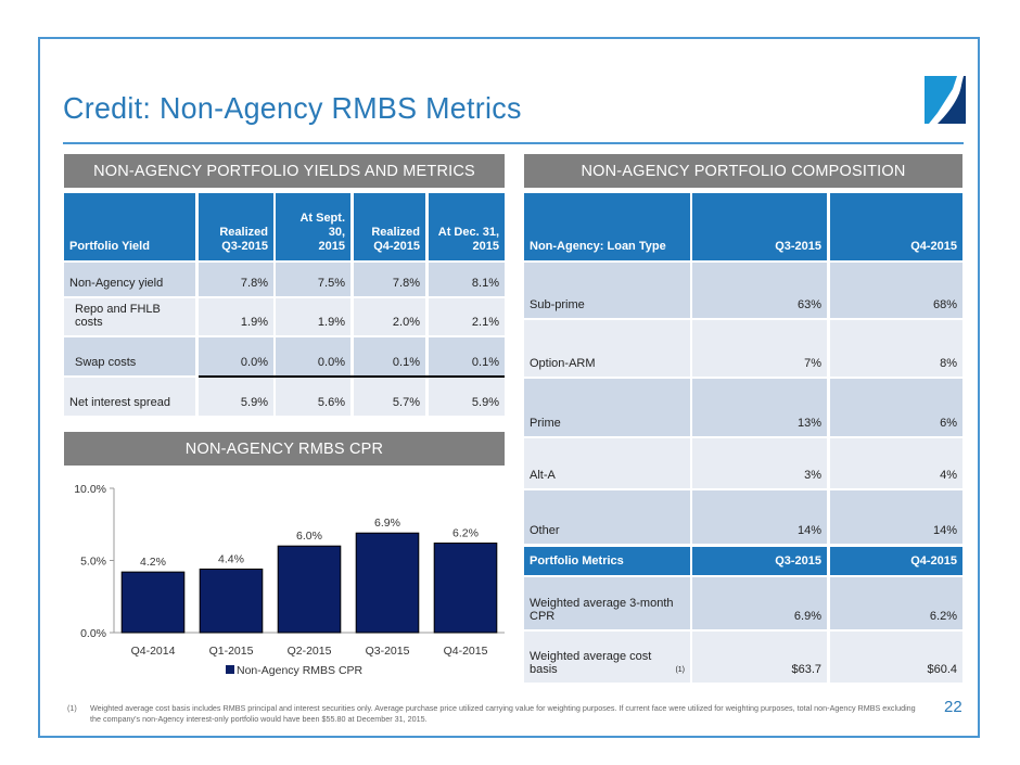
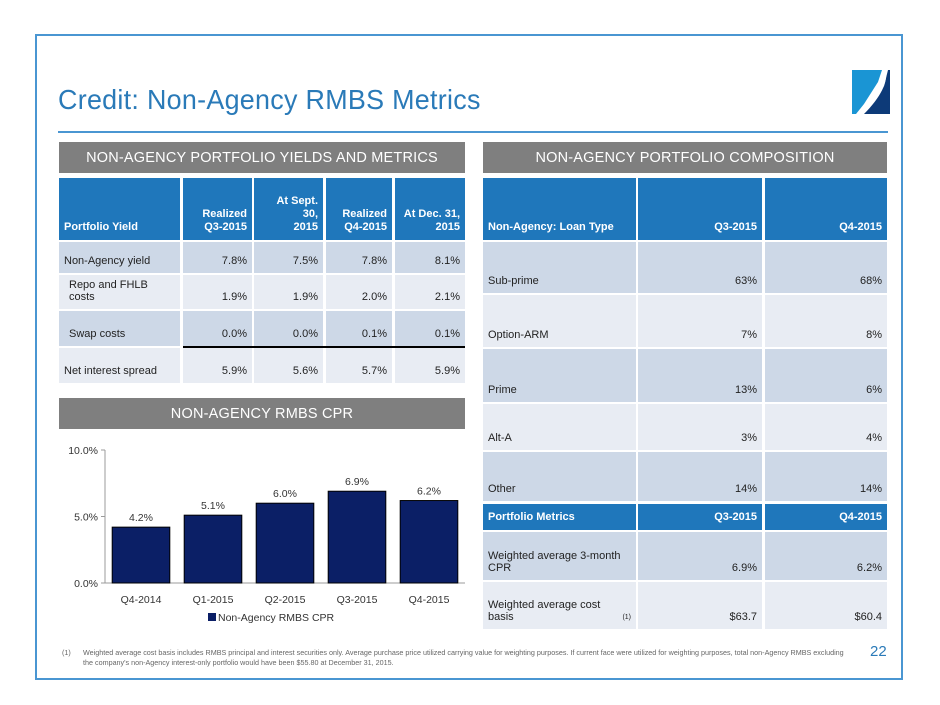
Q1-2015: 4.4% -> 5.1%
